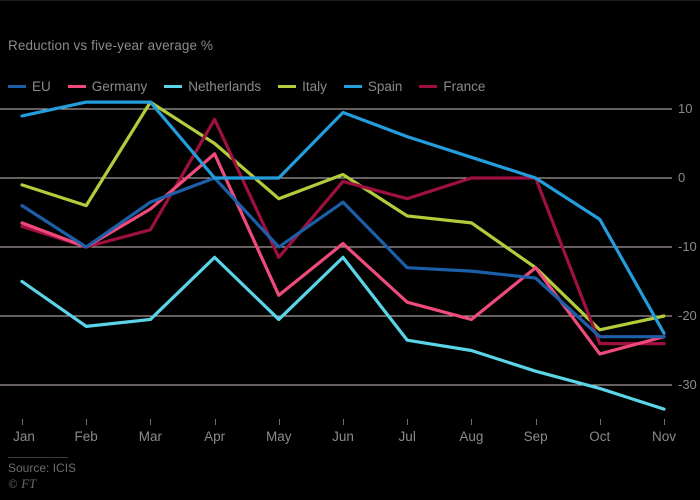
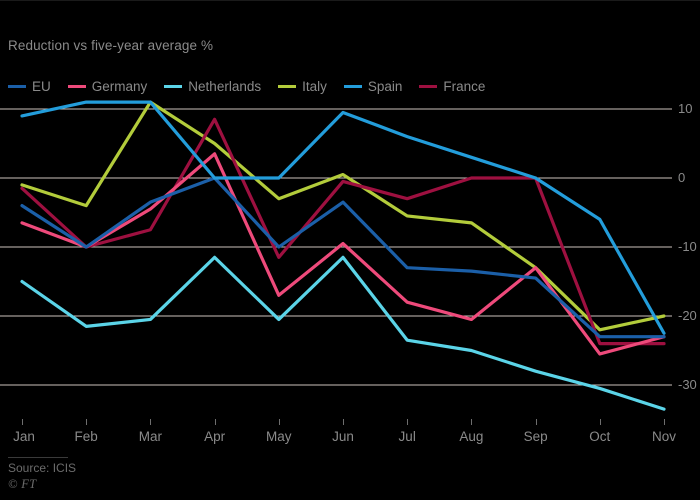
France/Jan: -7 -> -2
